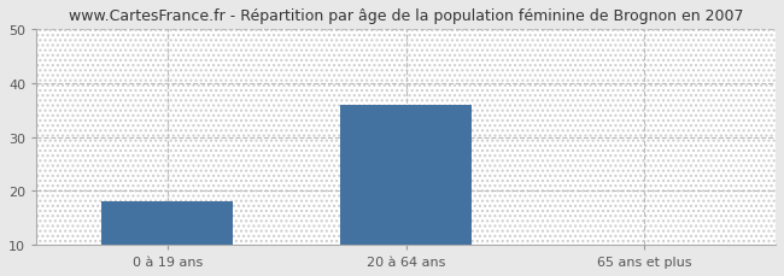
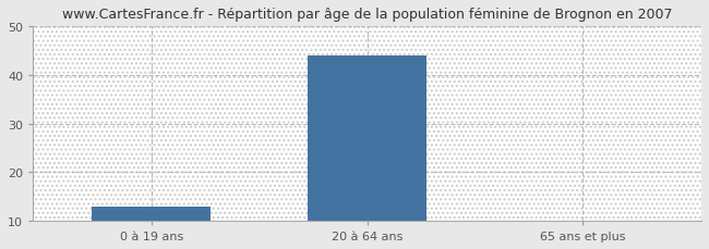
0 à 19 ans: 18 -> 13
20 à 64 ans: 36 -> 44
